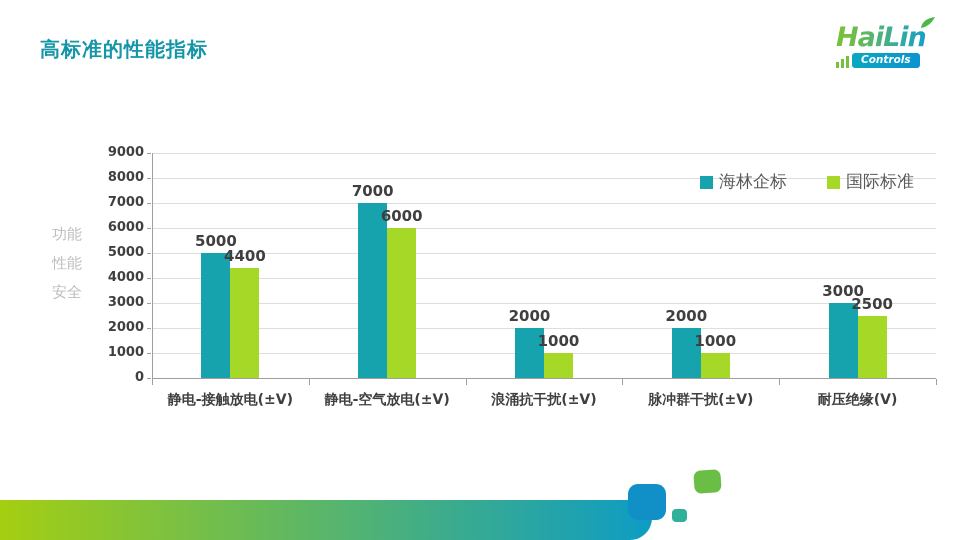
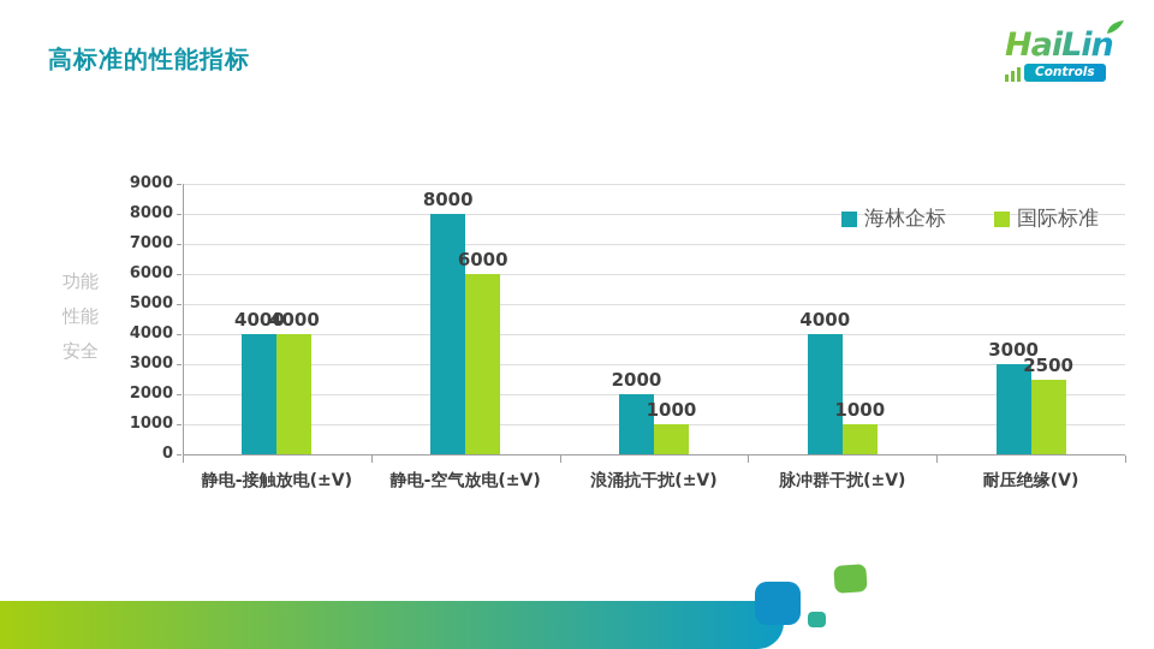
海林企标/静电-接触放电(±V): 5000 -> 4000
国际标准/静电-接触放电(±V): 4400 -> 4000
海林企标/静电-空气放电(±V): 7000 -> 8000
海林企标/脉冲群干扰(±V): 2000 -> 4000
